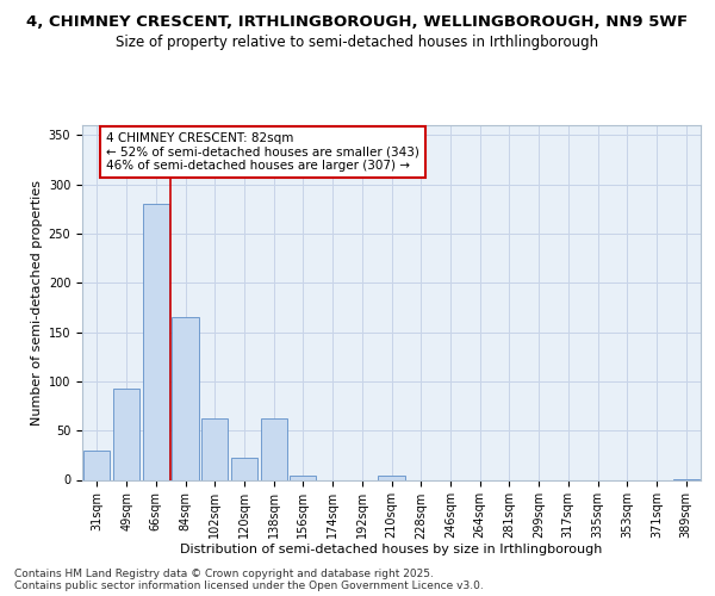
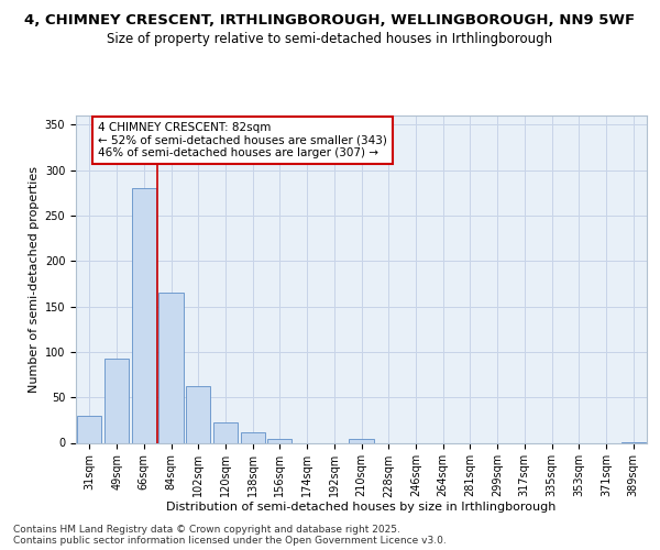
138sqm: 62 -> 11
